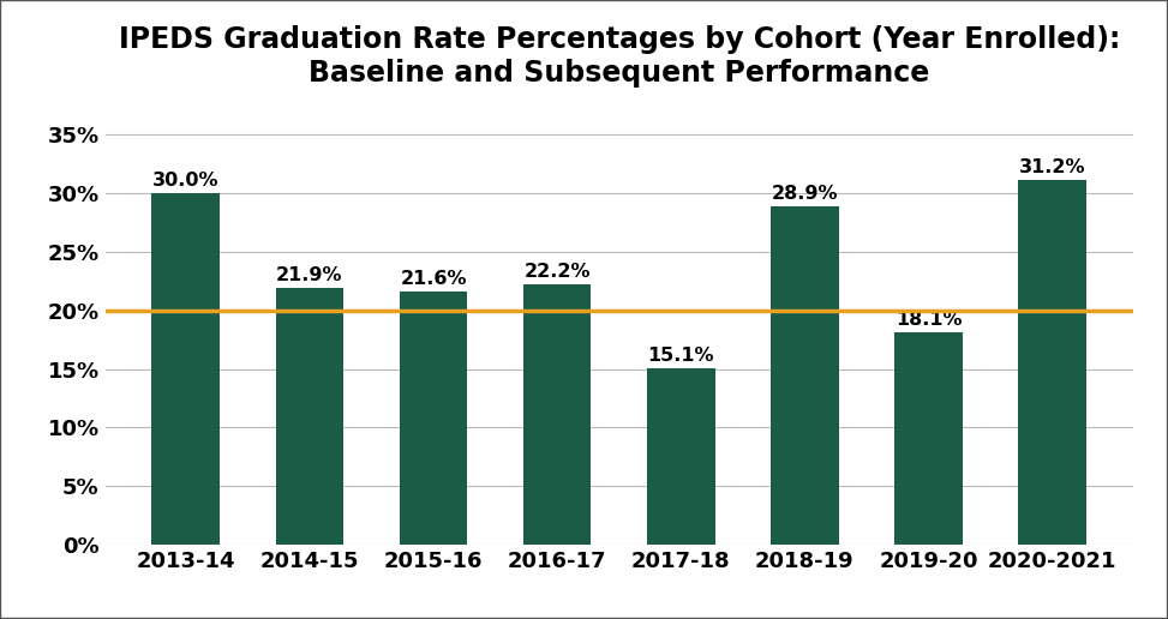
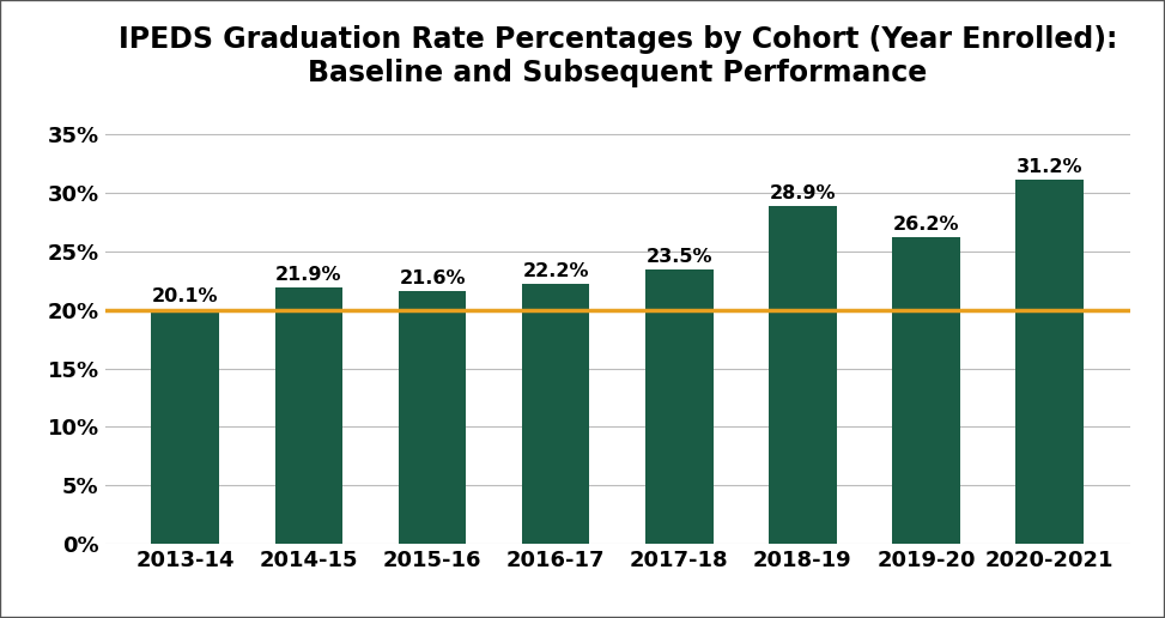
2013-14: 30.0% -> 20.1%
2017-18: 15.1% -> 23.5%
2019-20: 18.1% -> 26.2%
